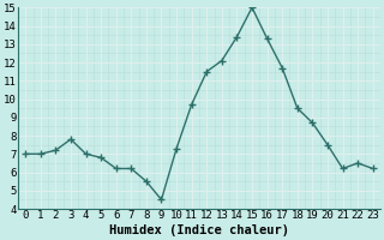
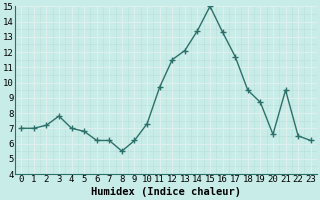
9: 4.5 -> 6.2
20: 7.5 -> 6.6
21: 6.2 -> 9.5
